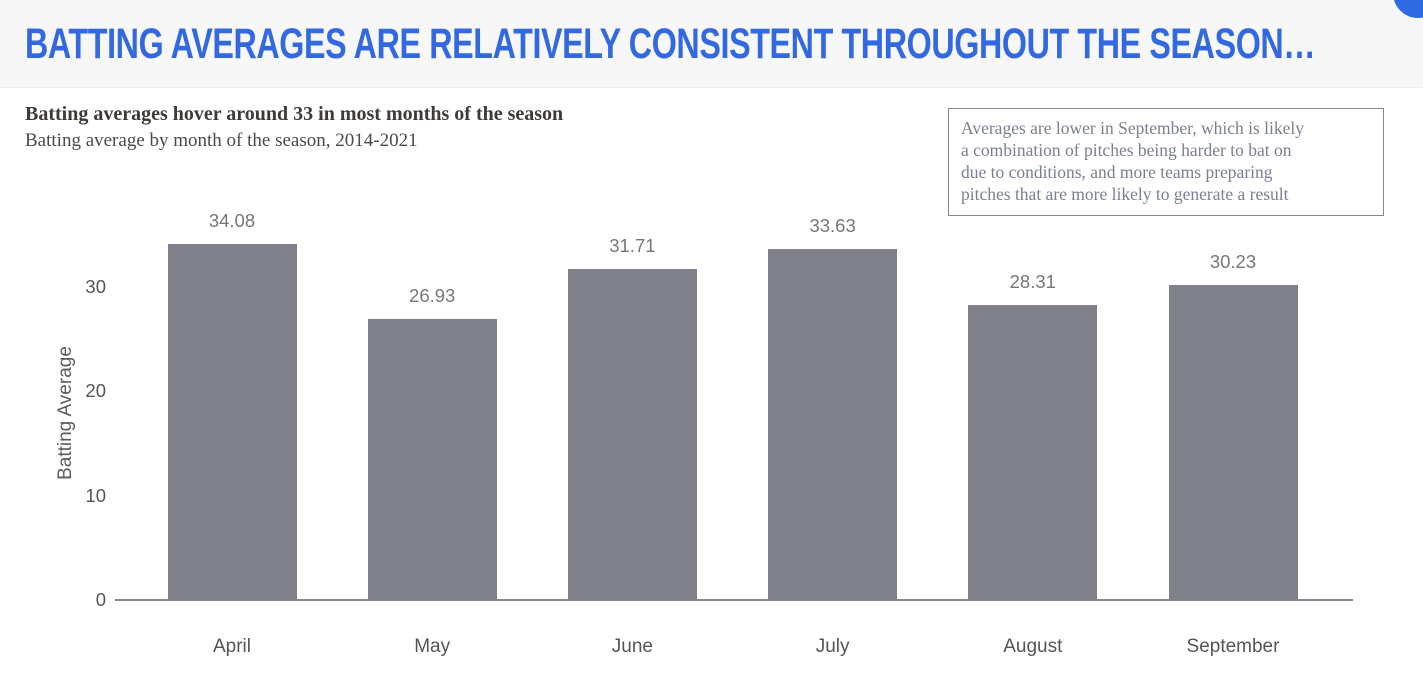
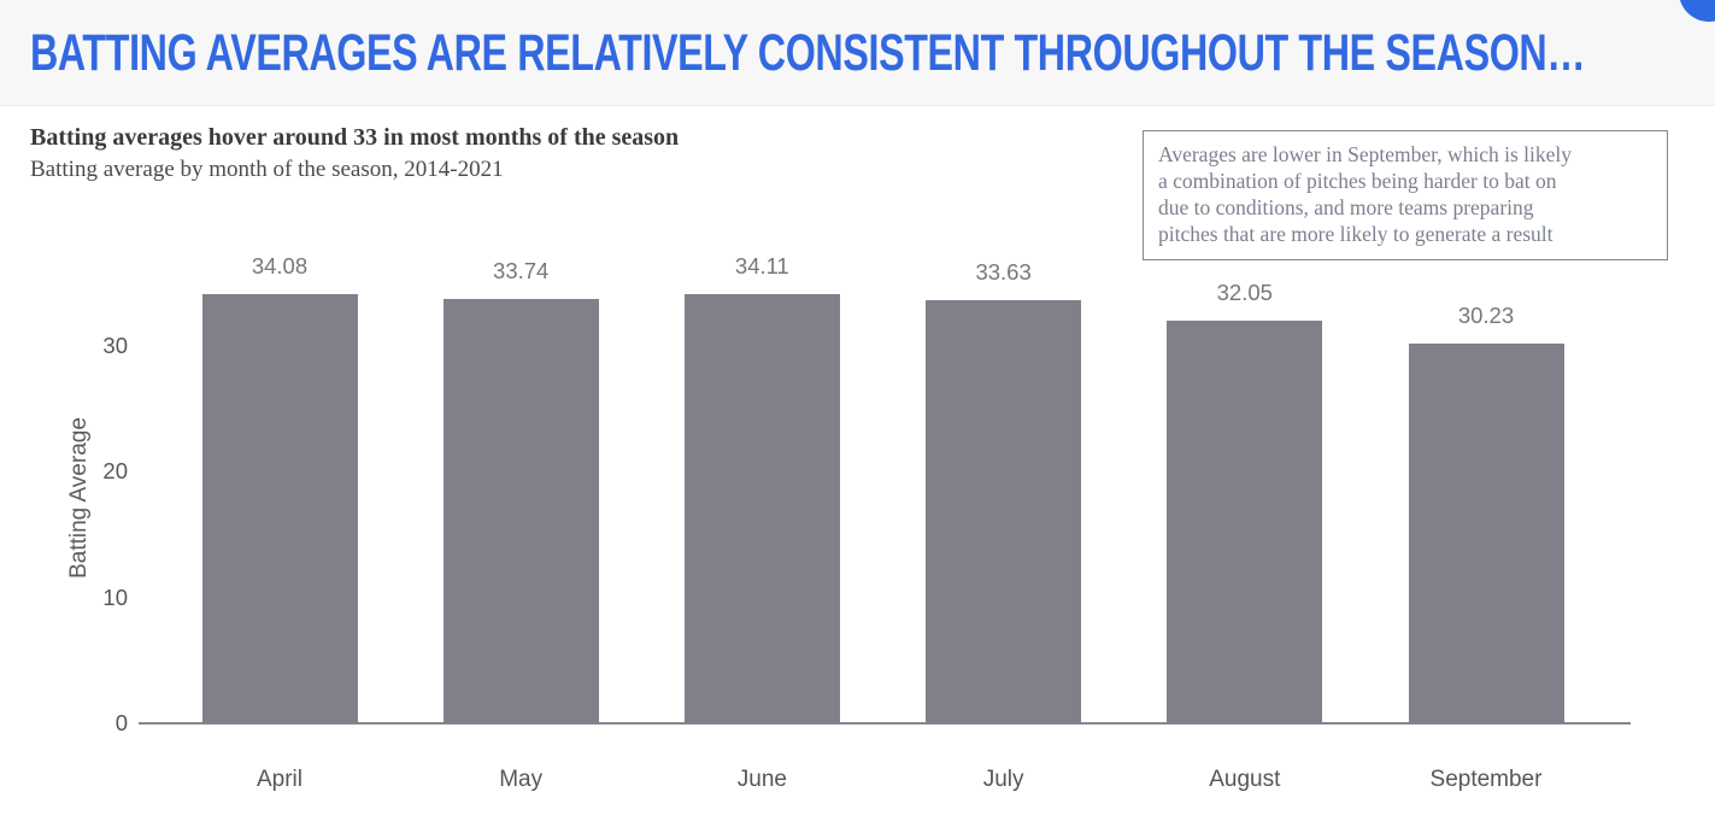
May: 26.93 -> 33.74
June: 31.71 -> 34.11
August: 28.31 -> 32.05
